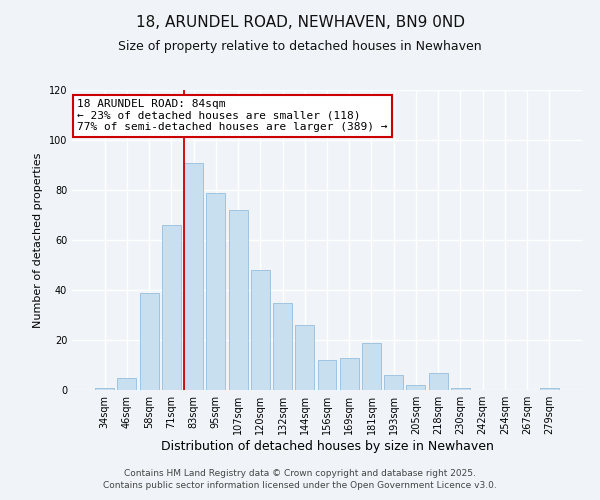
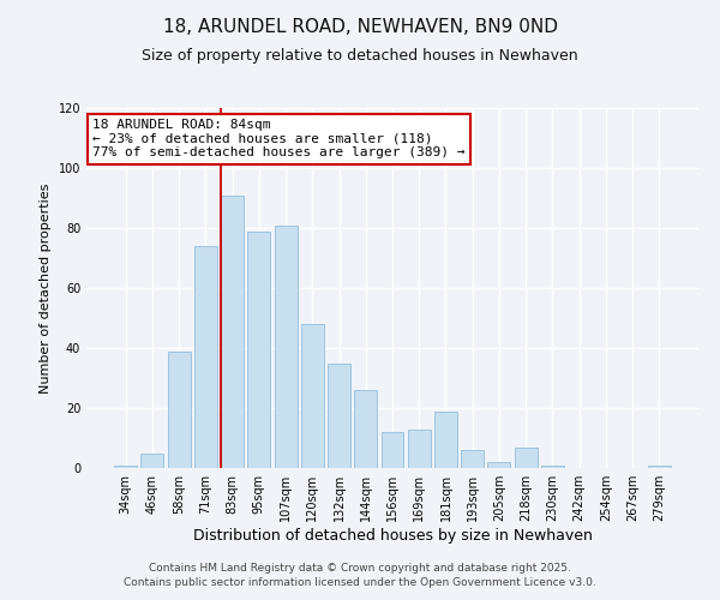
71sqm: 66 -> 74
107sqm: 72 -> 81
